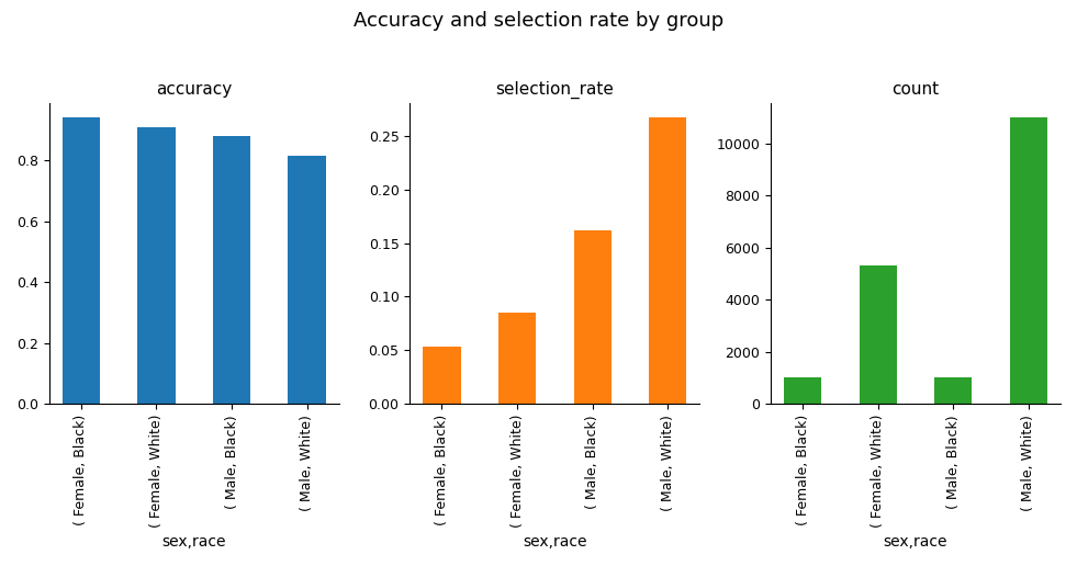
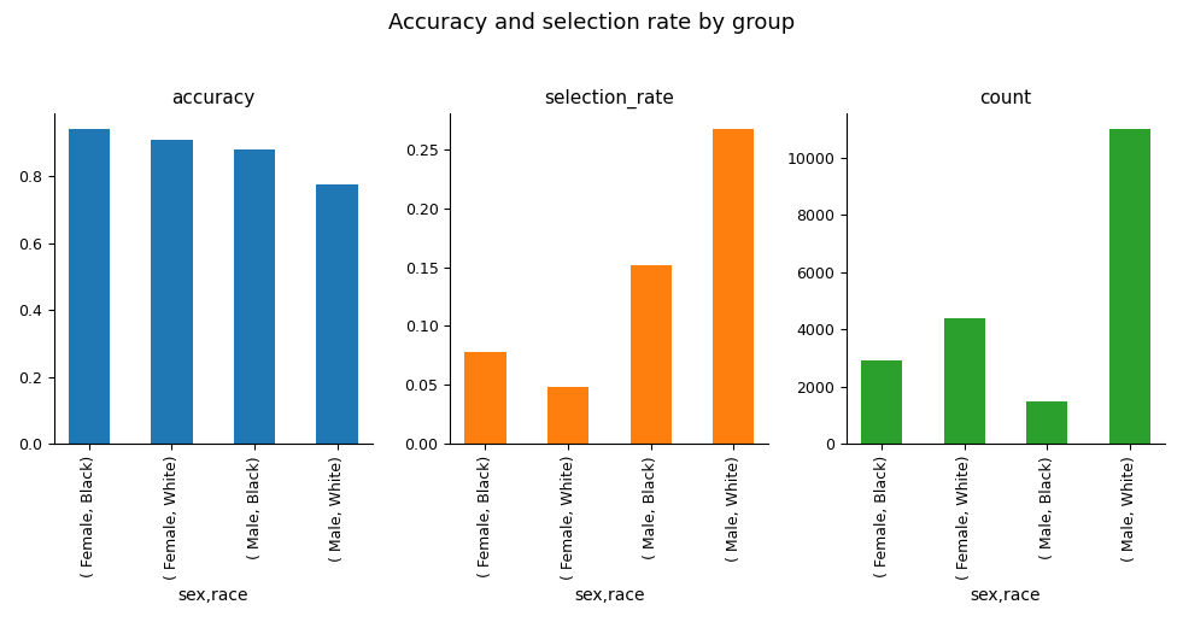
accuracy/( Male, White): 0.815 -> 0.775
selection_rate/( Female, Black): 0.053 -> 0.078
selection_rate/( Female, White): 0.085 -> 0.048
selection_rate/( Male, Black): 0.162 -> 0.152
count/( Female, Black): 1000 -> 2900
count/( Female, White): 5300 -> 4400
count/( Male, Black): 1000 -> 1500
